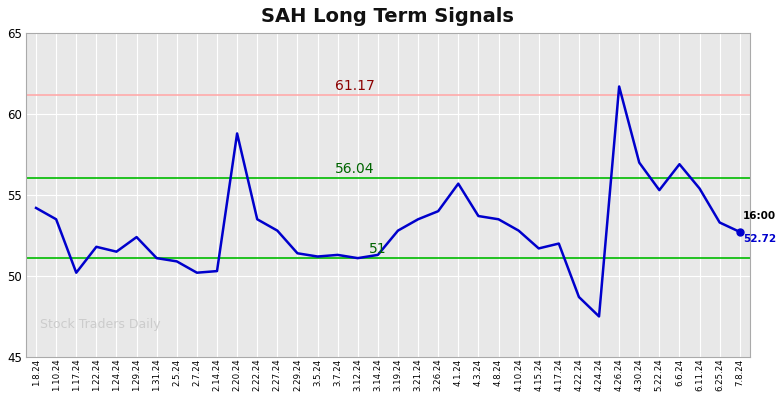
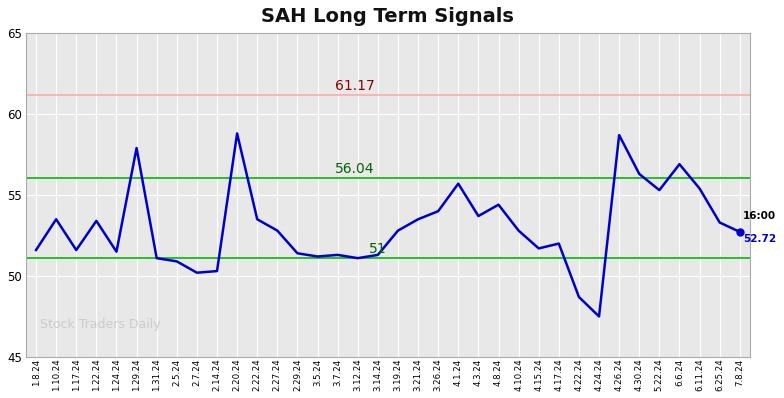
1.8.24: 54.2 -> 51.6
1.17.24: 50.2 -> 51.6
1.22.24: 51.8 -> 53.4
1.29.24: 52.4 -> 57.9
4.8.24: 53.5 -> 54.4
4.26.24: 61.7 -> 58.7
4.30.24: 57.0 -> 56.3
